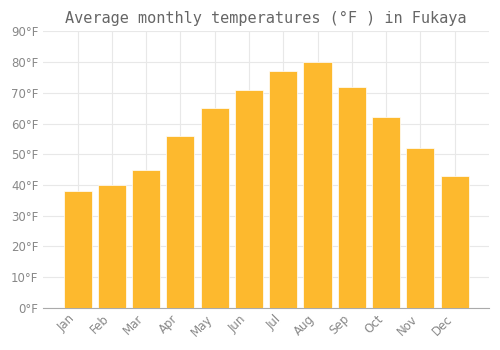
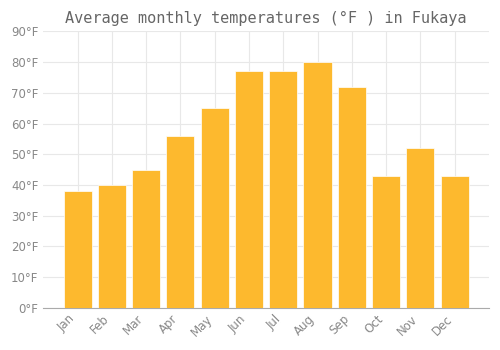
Jun: 71°F -> 77°F
Oct: 62°F -> 43°F
